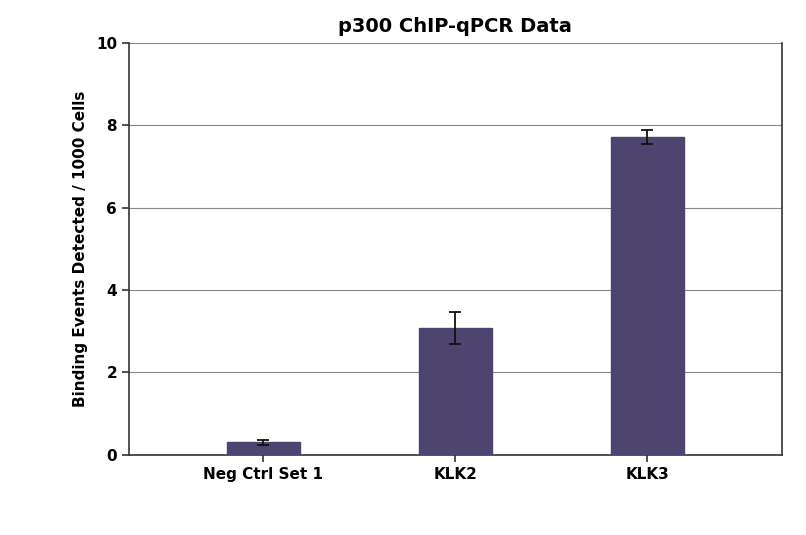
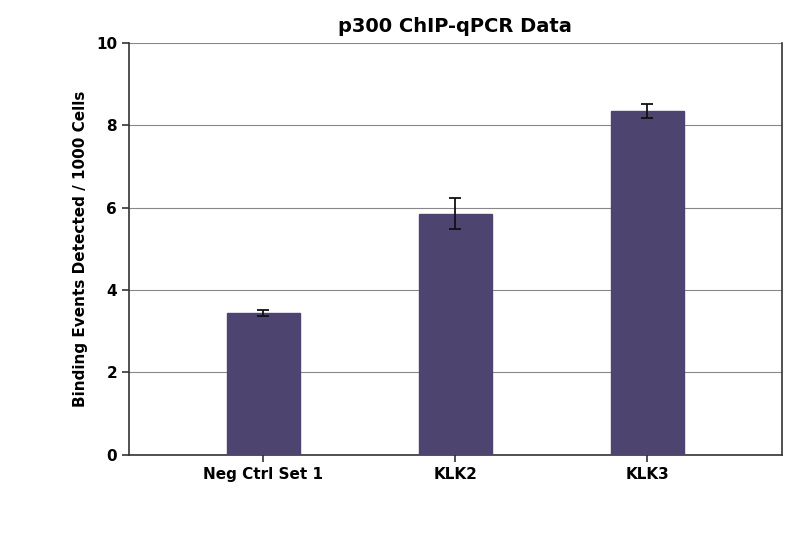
Neg Ctrl Set 1: 0.30 -> 3.45
KLK2: 3.08 -> 5.85
KLK3: 7.72 -> 8.35
